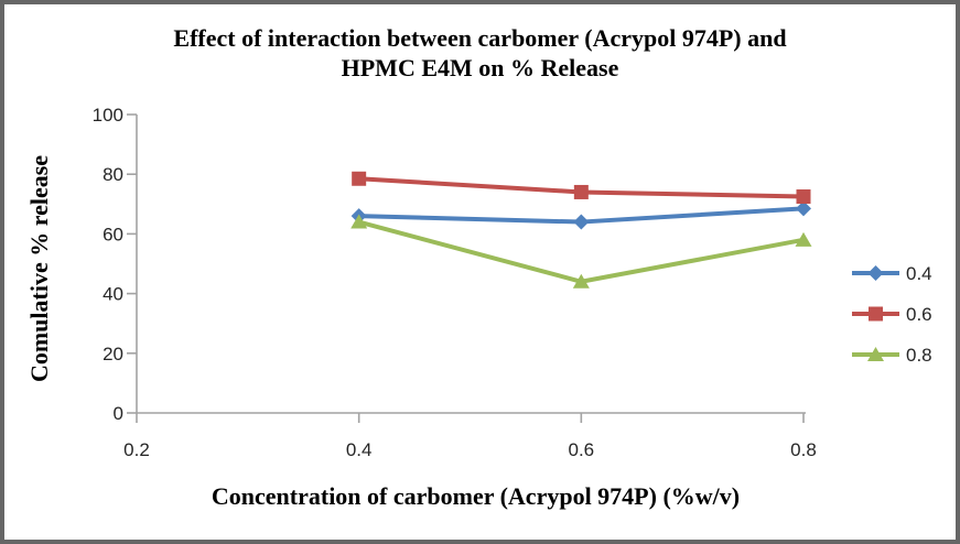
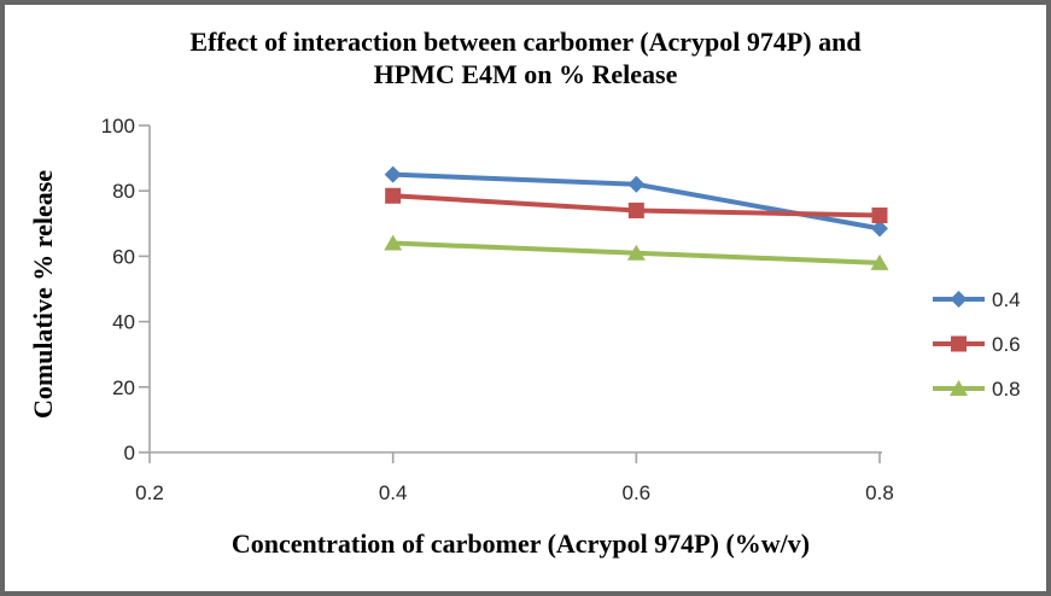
0.4/0.4: 66 -> 85
0.4/0.6: 64 -> 82
0.8/0.6: 44 -> 61
